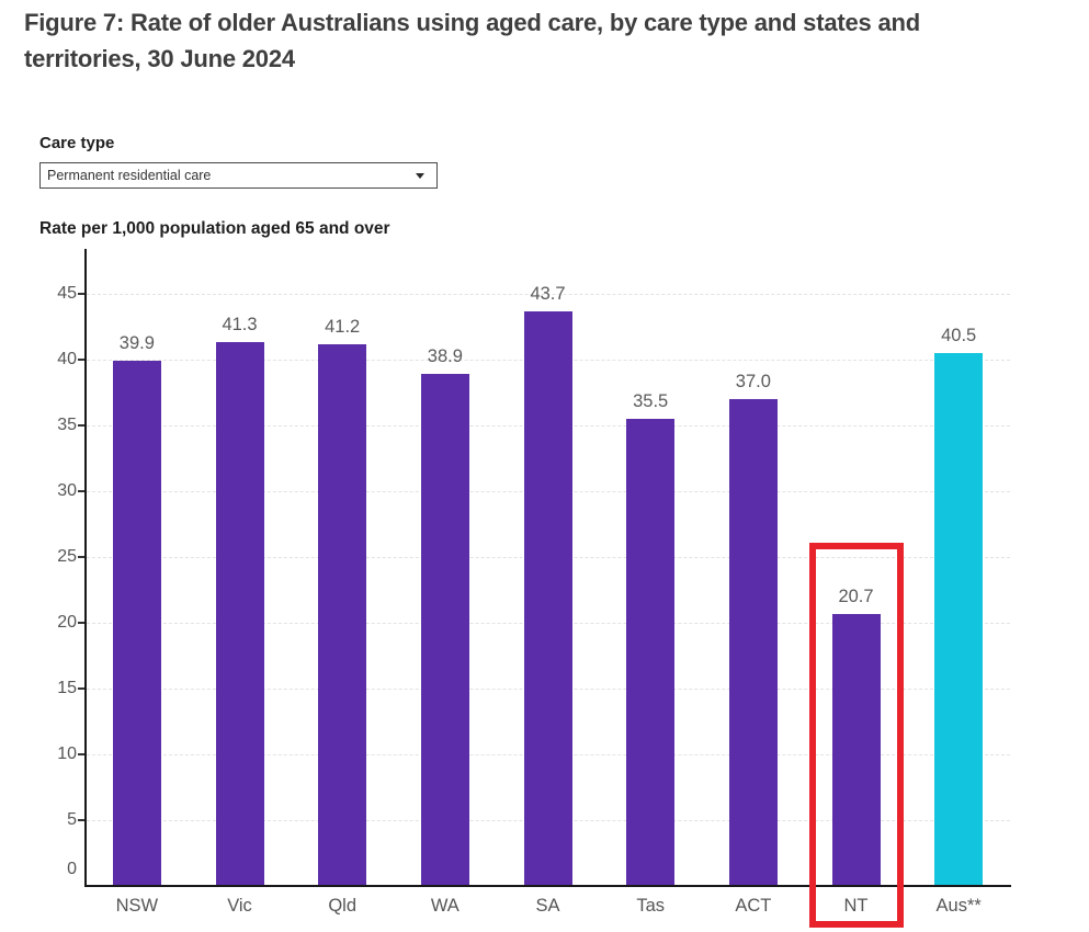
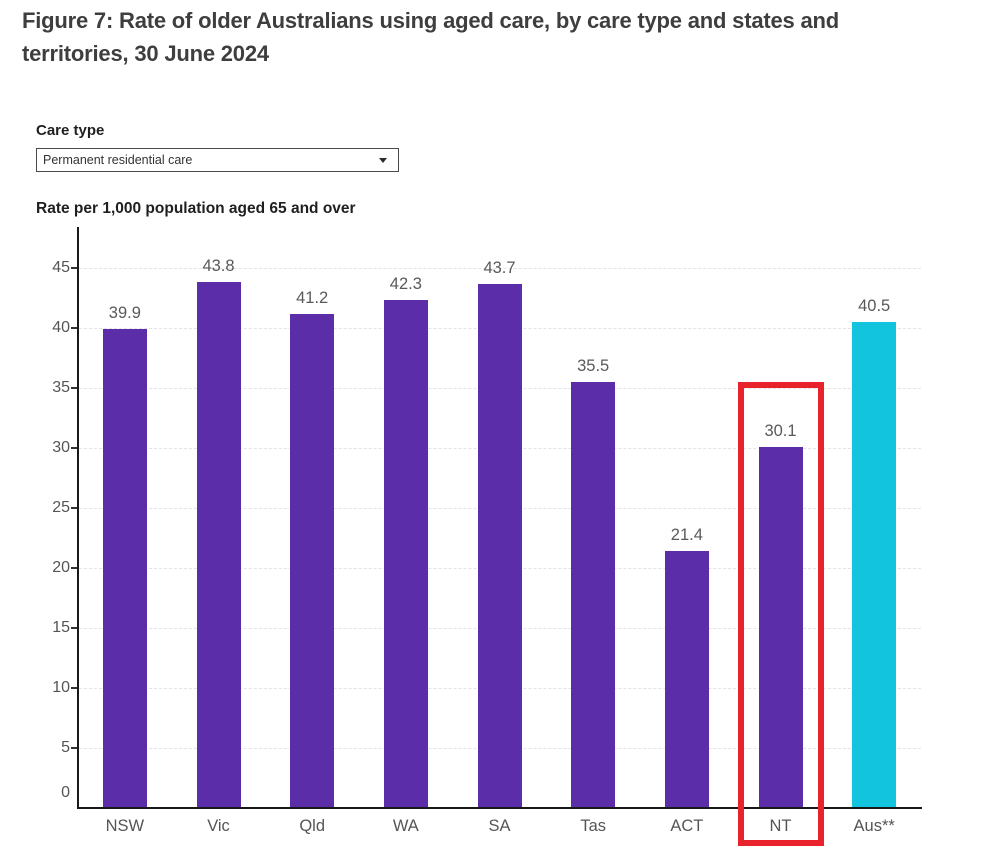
Vic: 41.3 -> 43.8
WA: 38.9 -> 42.3
ACT: 37.0 -> 21.4
NT: 20.7 -> 30.1
